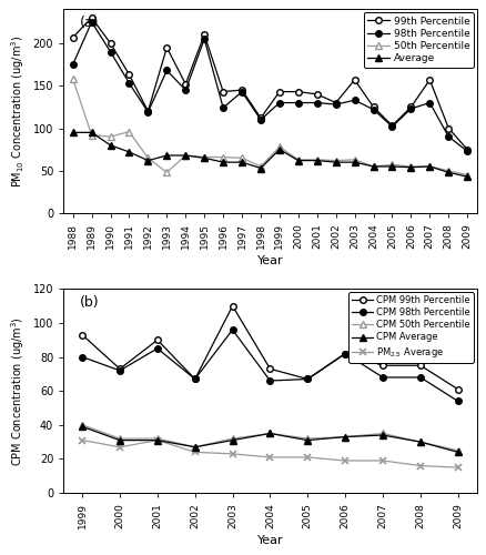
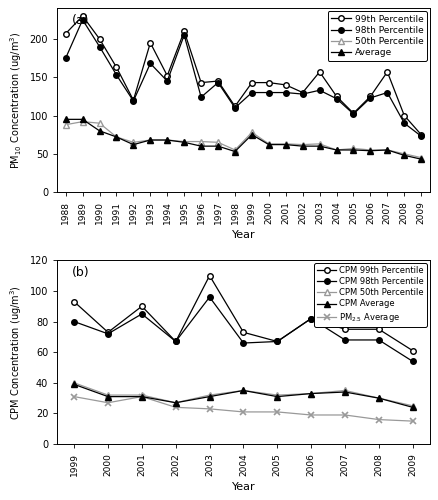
50th Percentile/1988: 158 -> 88
50th Percentile/1991: 96 -> 72
50th Percentile/1993: 48 -> 68
